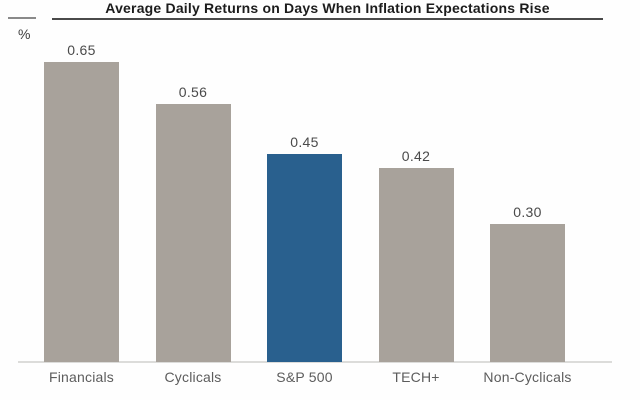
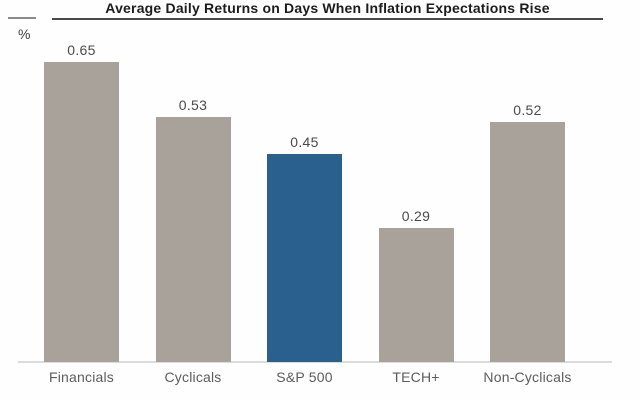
Cyclicals: 0.56 -> 0.53
TECH+: 0.42 -> 0.29
Non-Cyclicals: 0.30 -> 0.52
